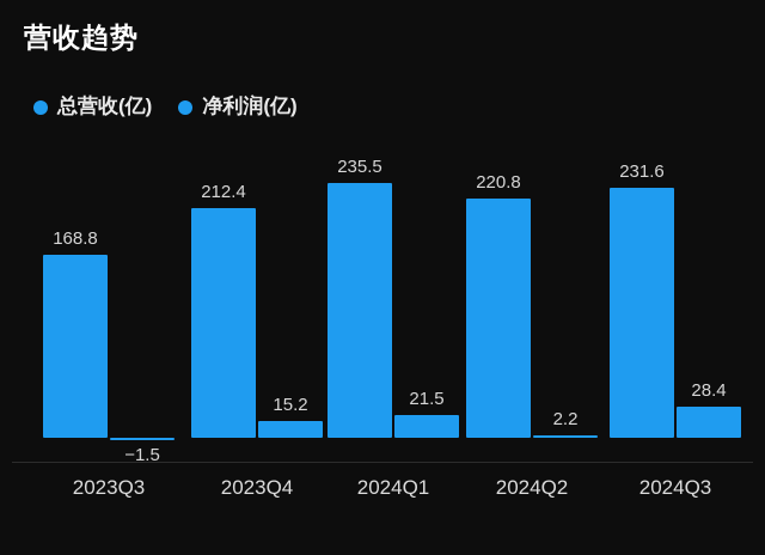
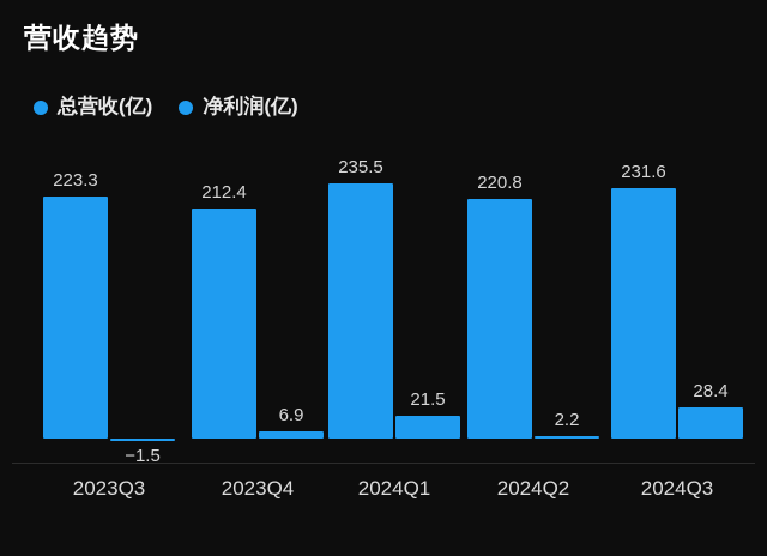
总营收(亿)/2023Q3: 168.8 -> 223.3
净利润(亿)/2023Q4: 15.2 -> 6.9
